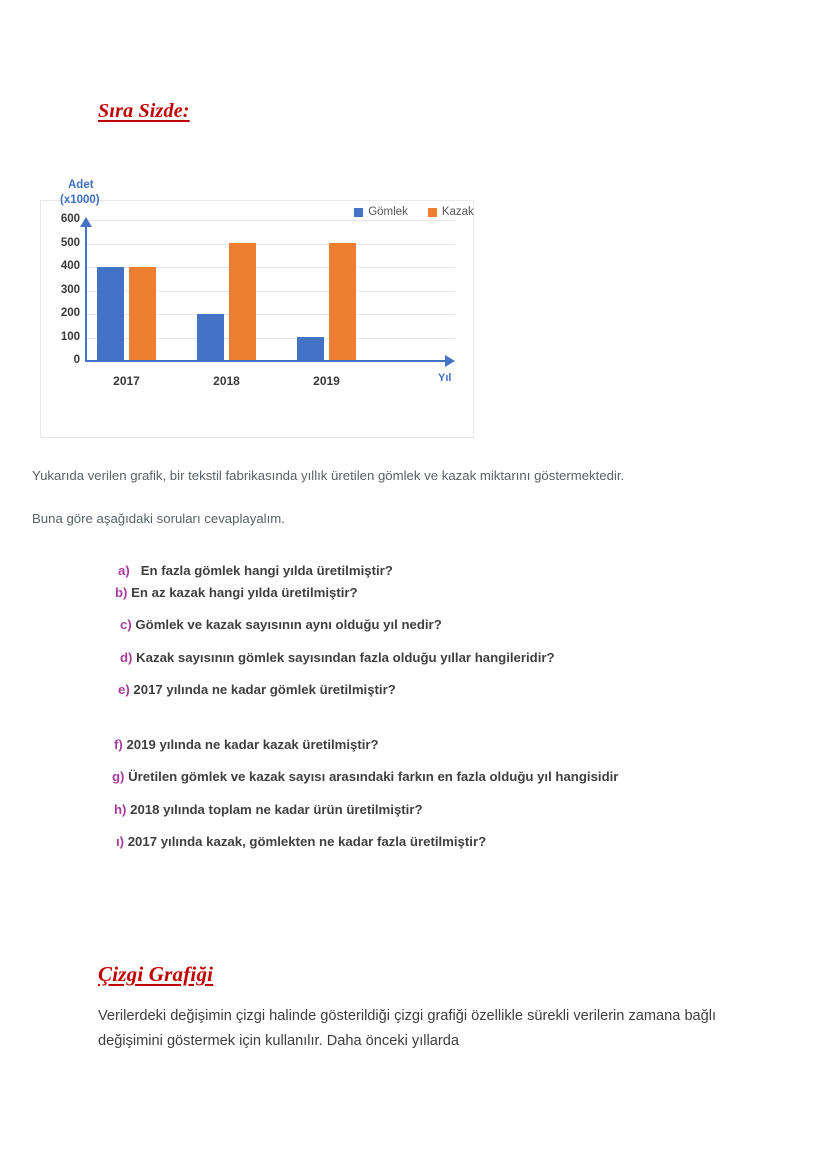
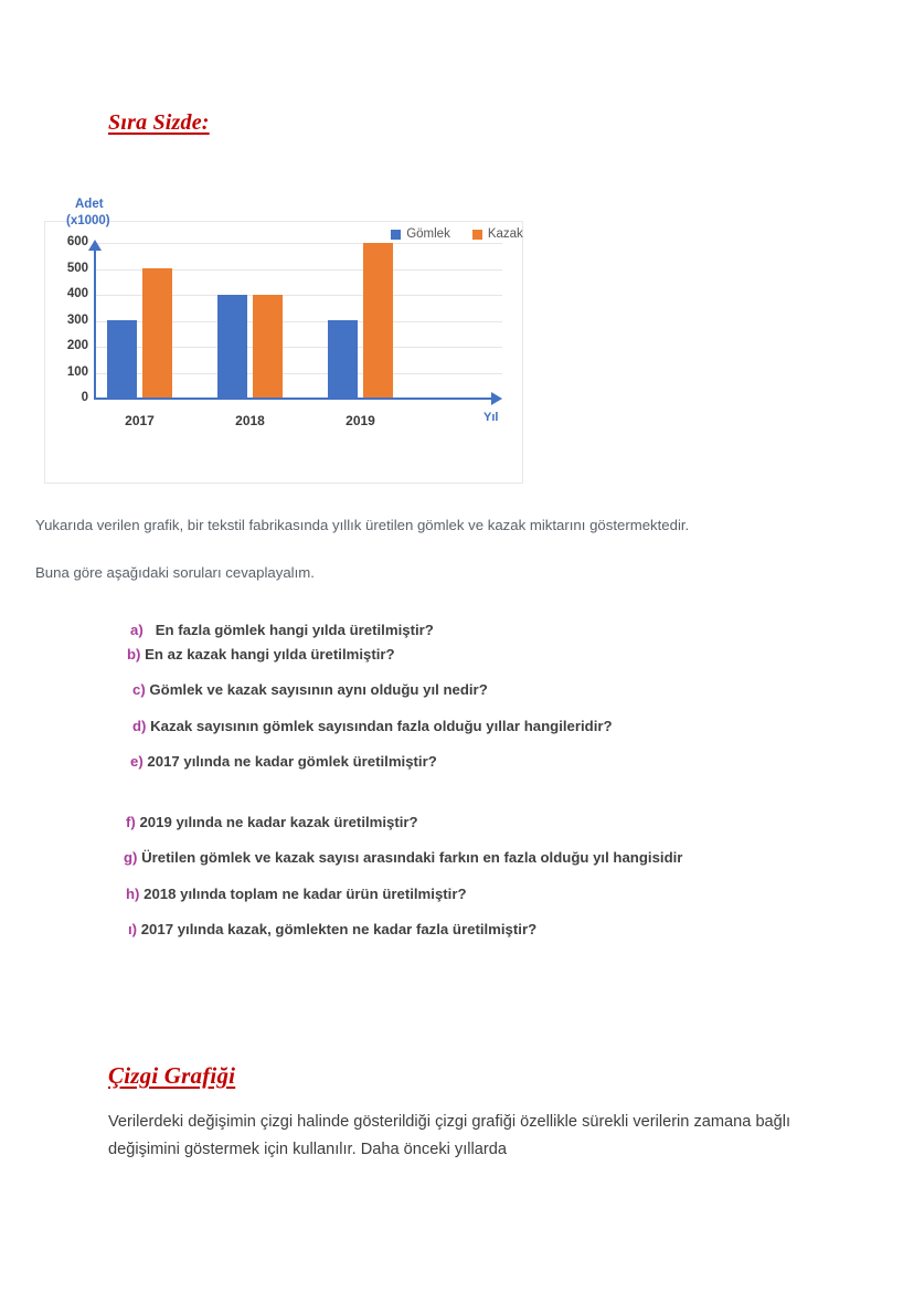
Gömlek/2017: 400 -> 300
Kazak/2017: 400 -> 500
Gömlek/2018: 200 -> 400
Kazak/2018: 500 -> 400
Gömlek/2019: 100 -> 300
Kazak/2019: 500 -> 600
